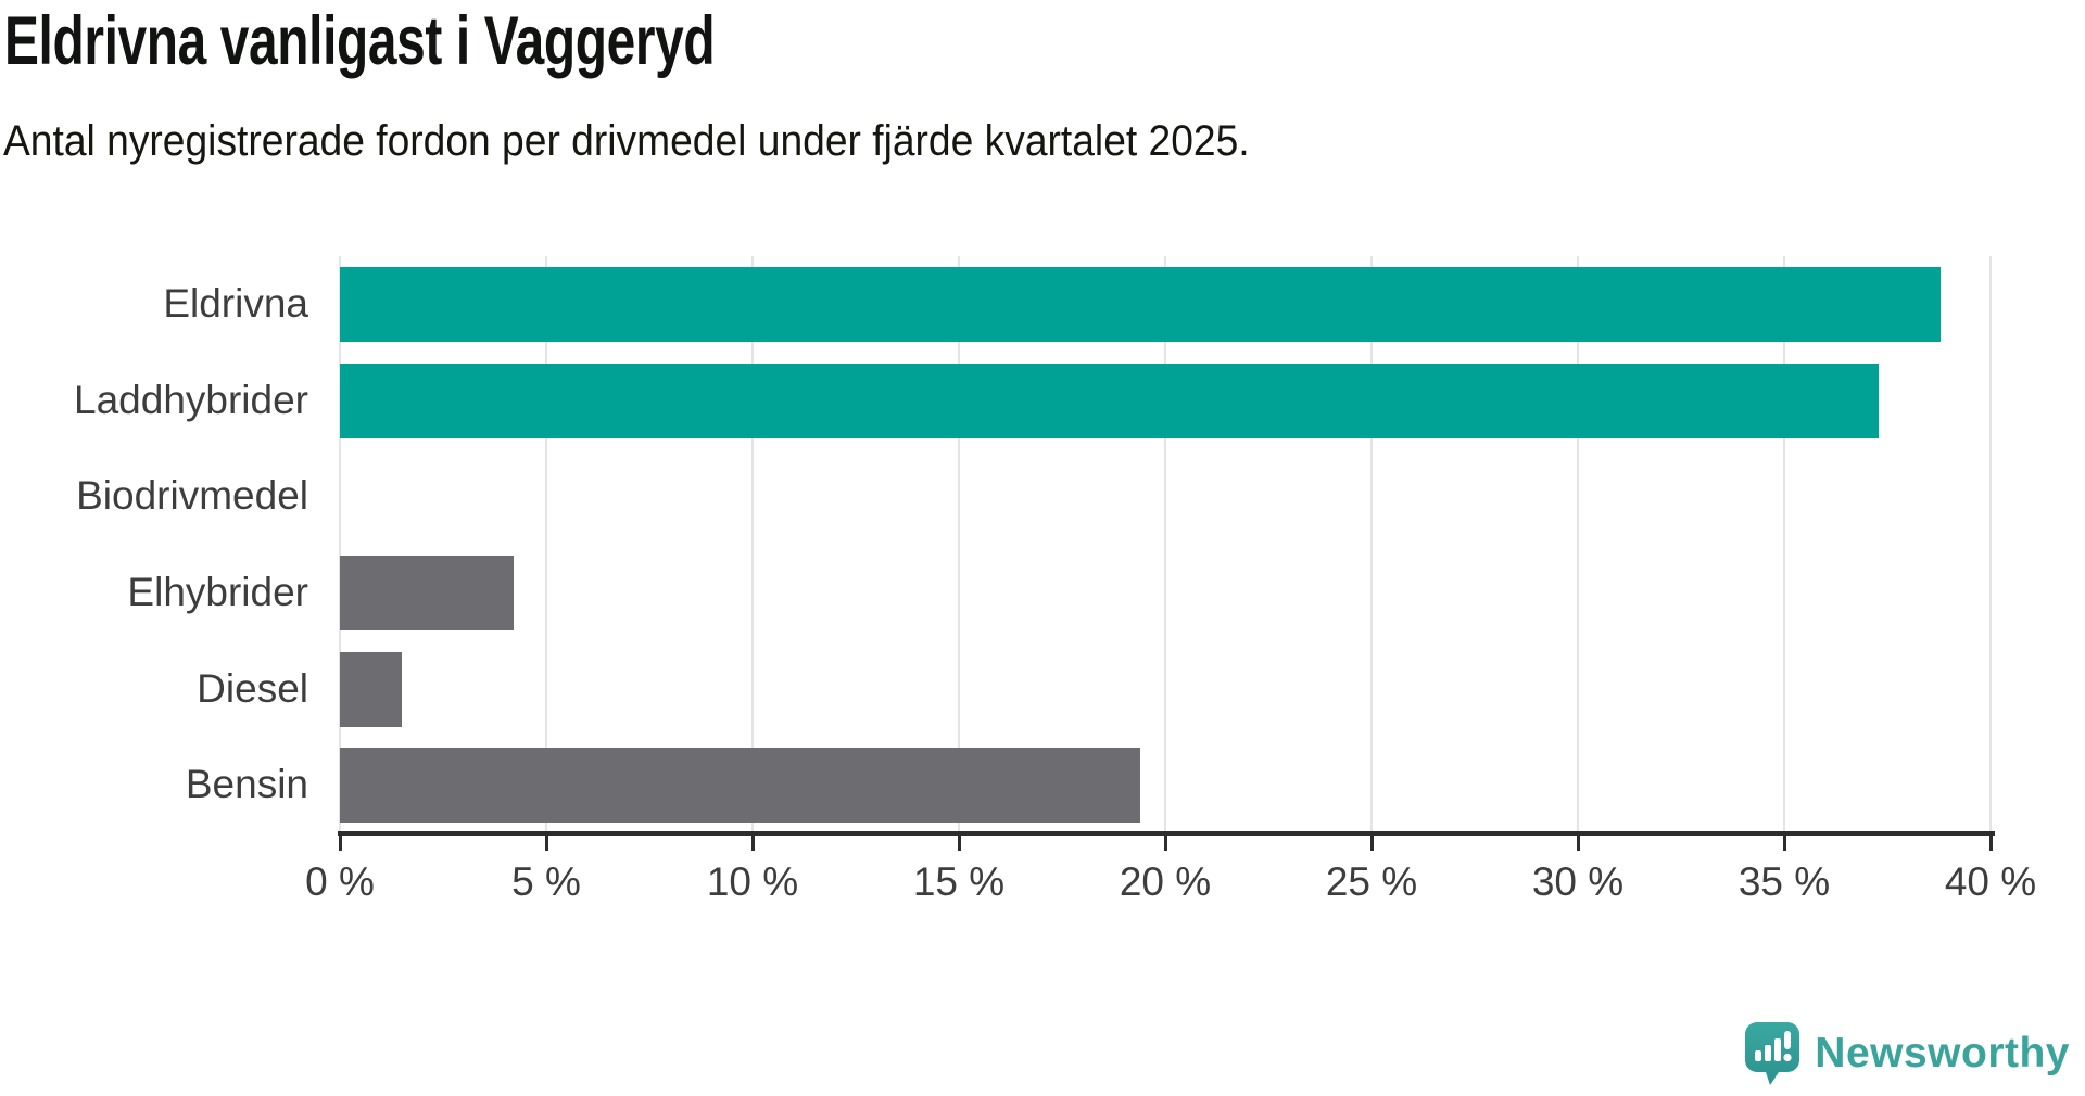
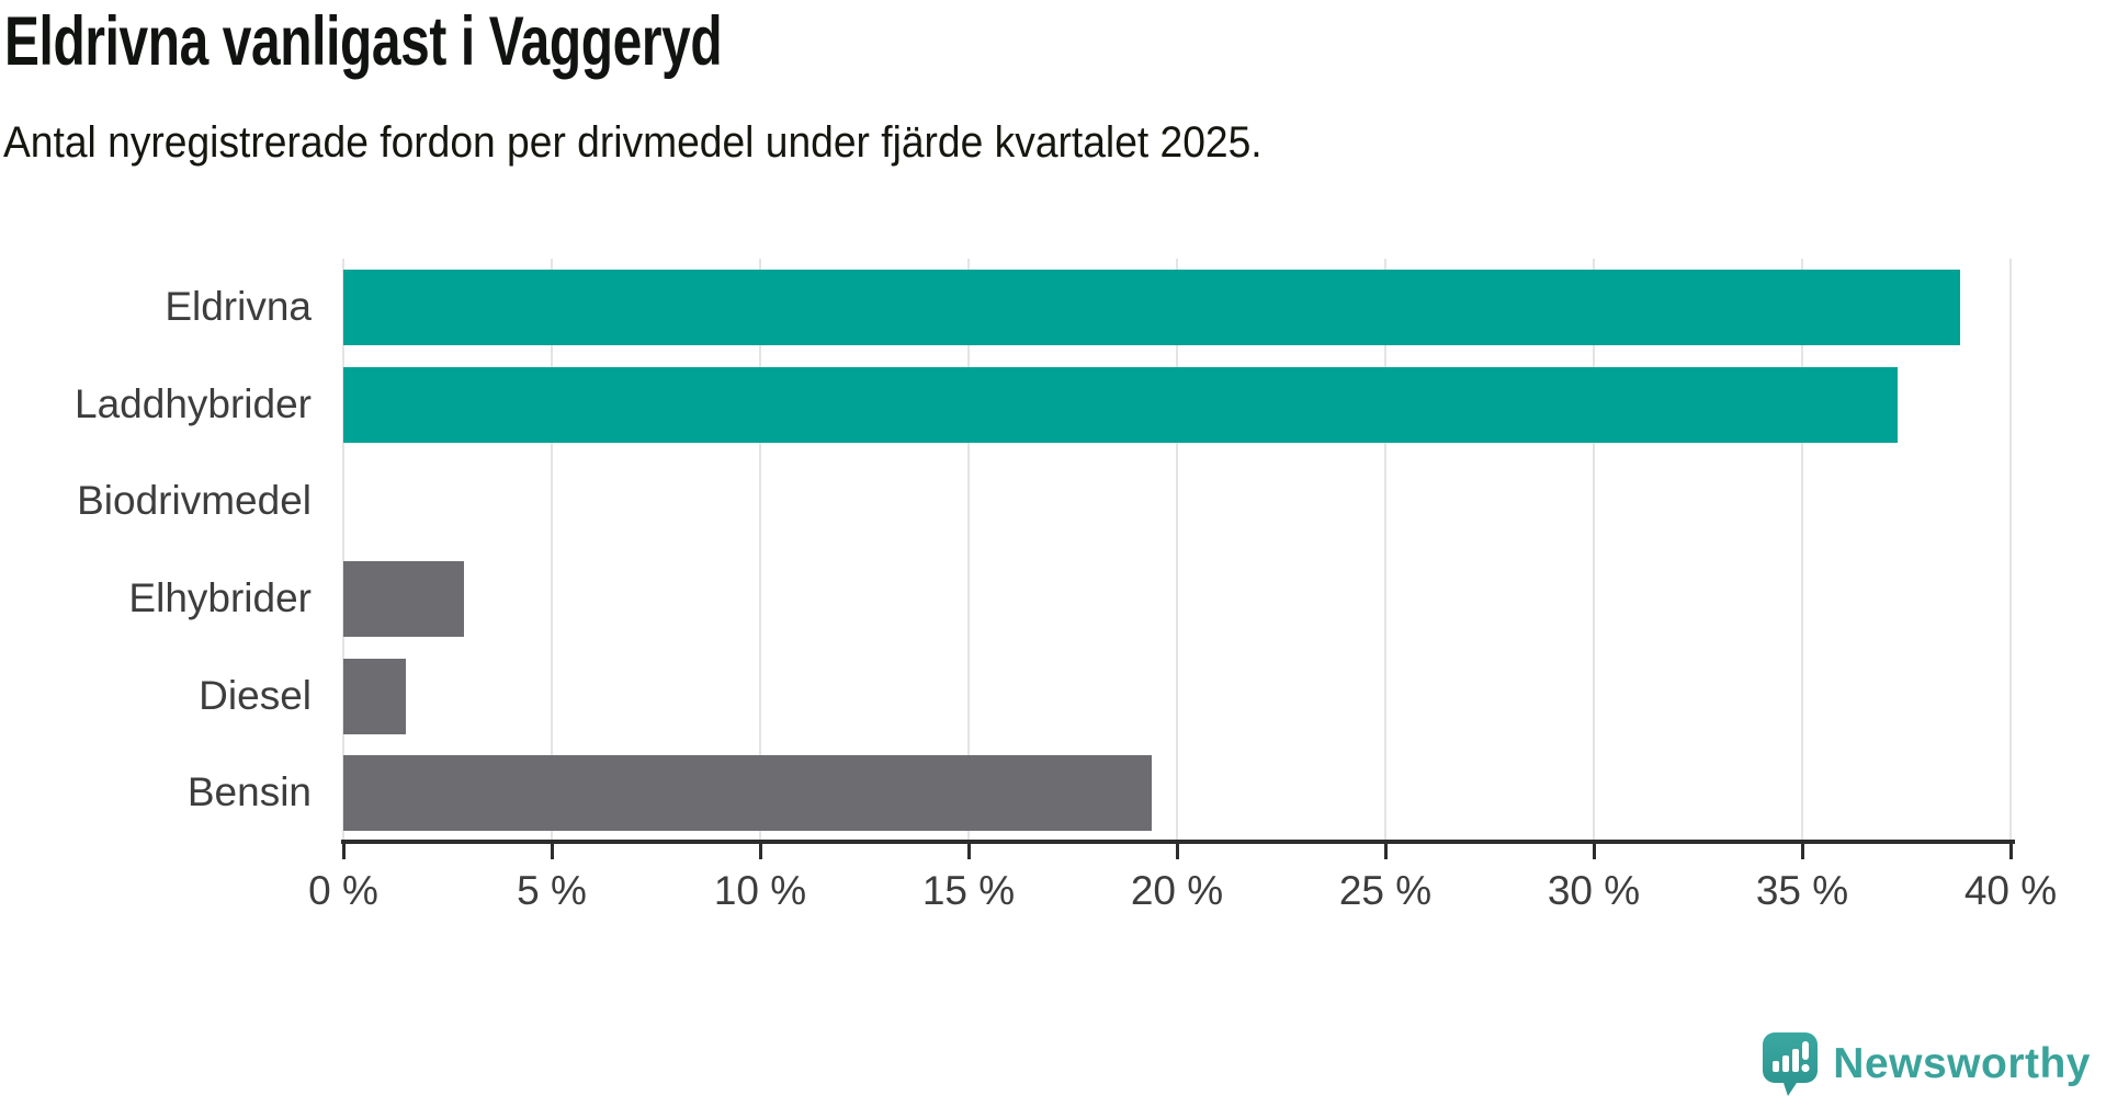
Elhybrider: 4.2% -> 2.9%
